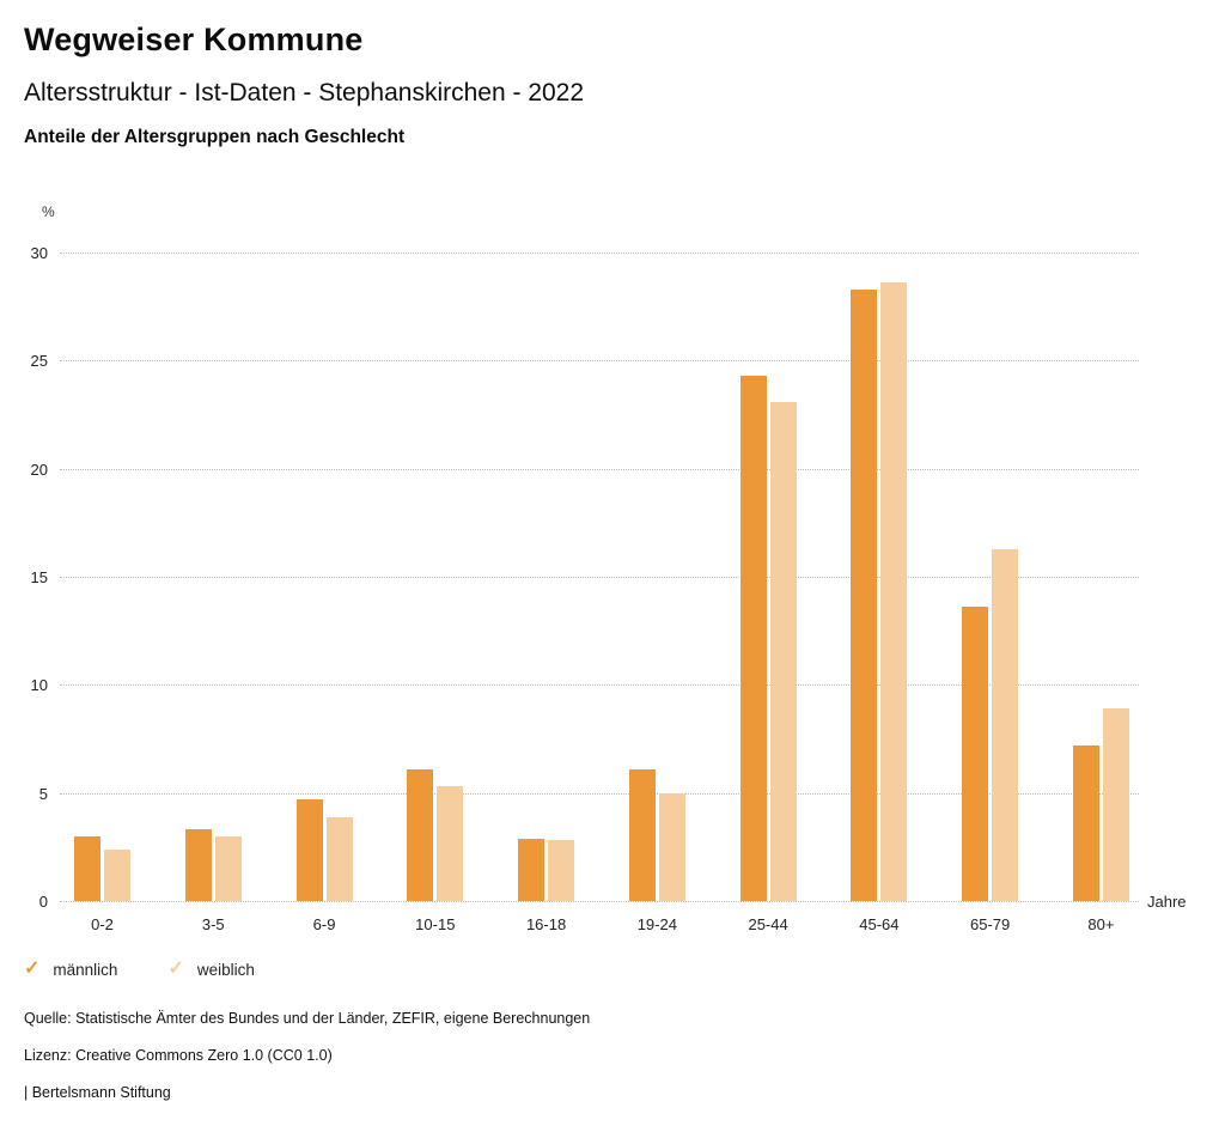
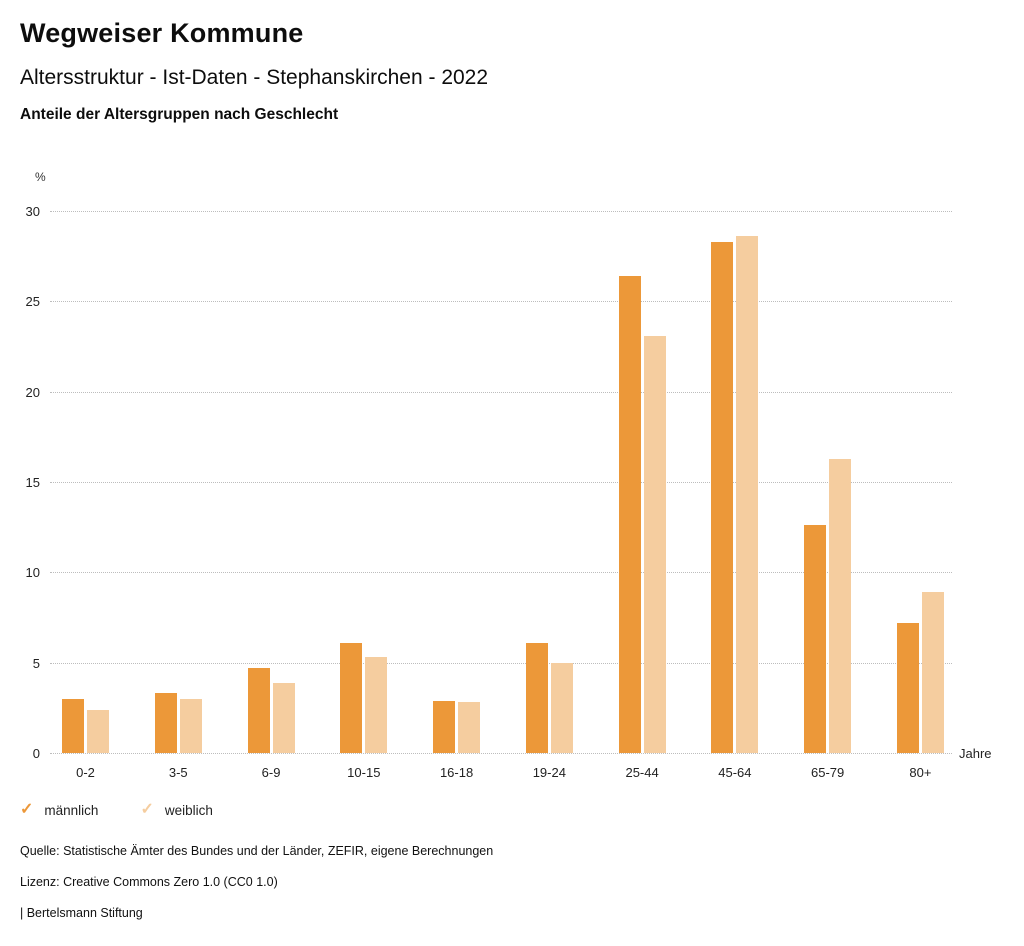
männlich/25-44: 24.3 -> 26.4
männlich/65-79: 13.6 -> 12.6
